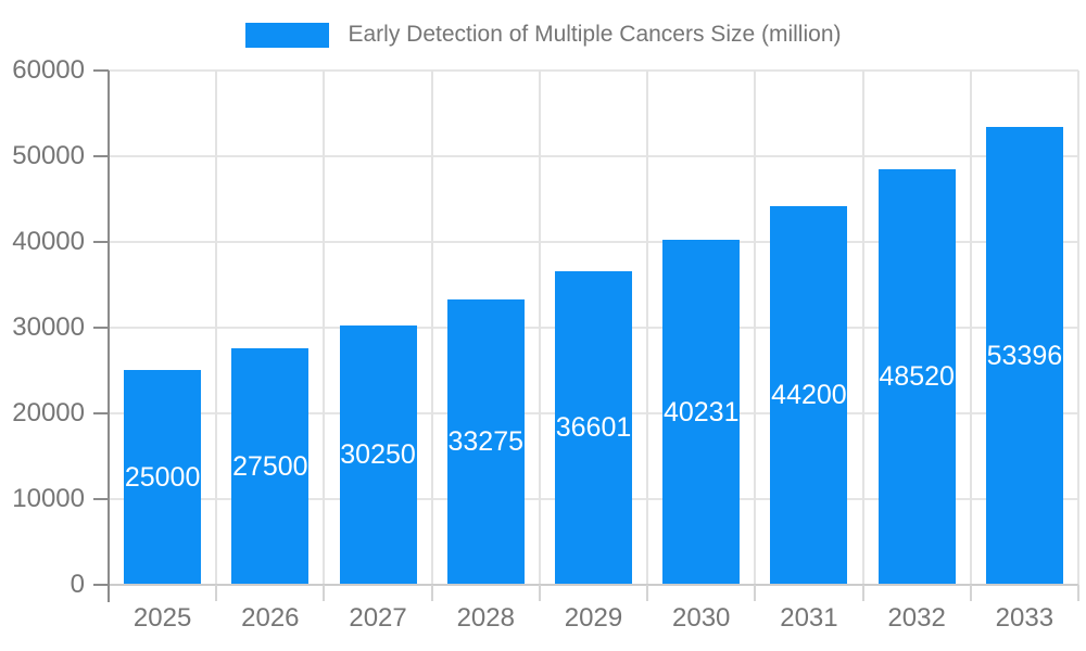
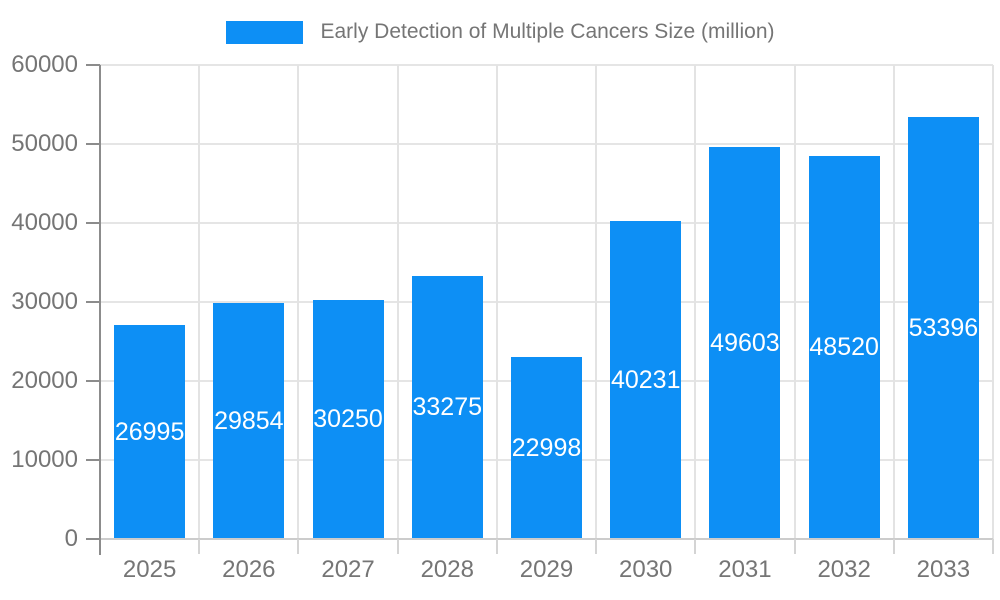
2025: 25000 -> 26995
2026: 27500 -> 29854
2029: 36601 -> 22998
2031: 44200 -> 49603
